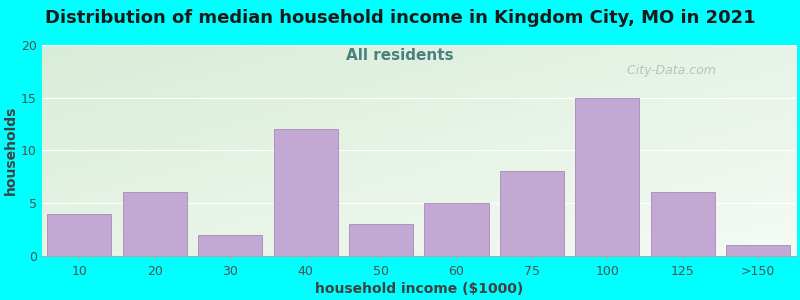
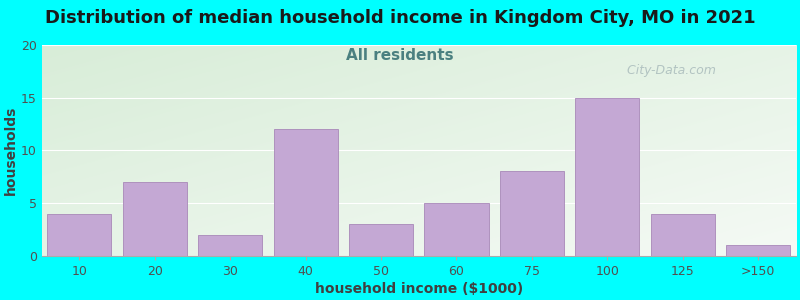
20: 6 -> 7
125: 6 -> 4
